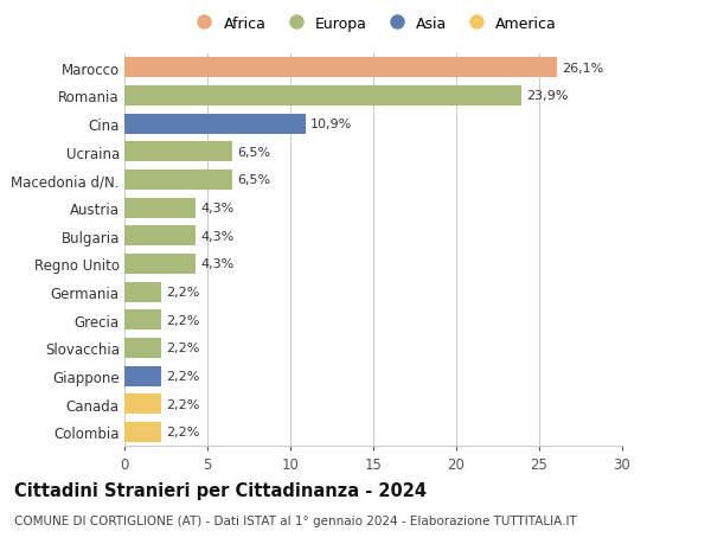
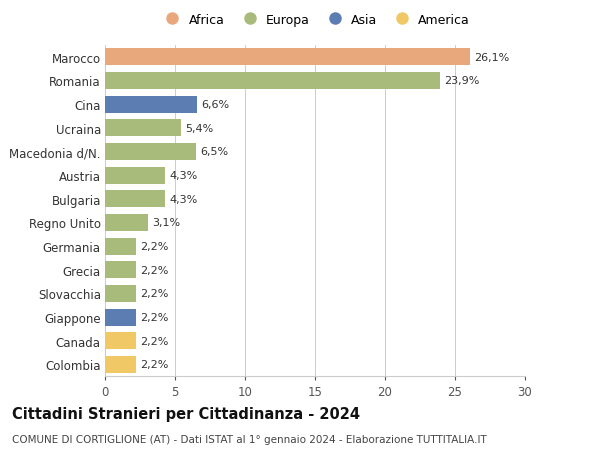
Cina: 10,9% -> 6,6%
Ucraina: 6,5% -> 5,4%
Regno Unito: 4,3% -> 3,1%
